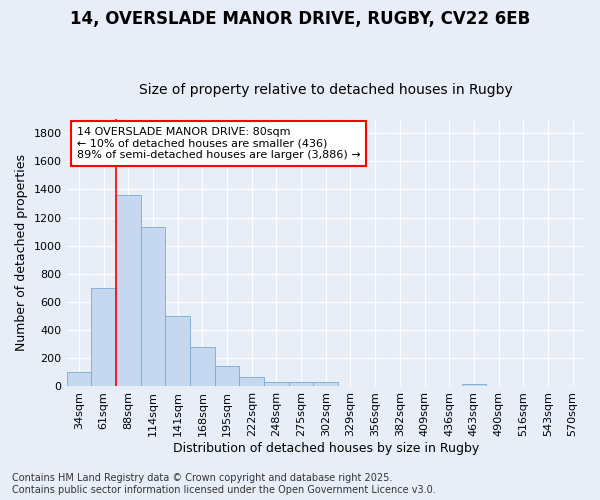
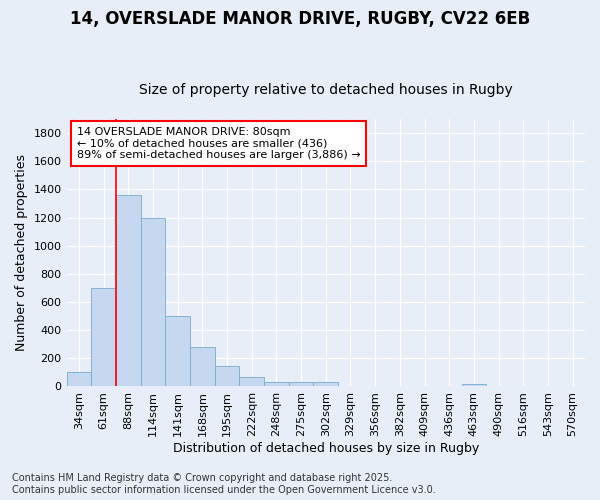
114sqm: 1130 -> 1200
